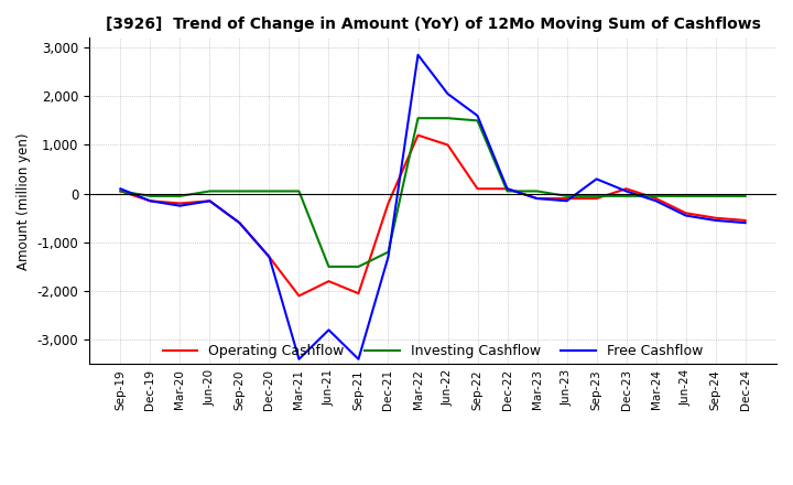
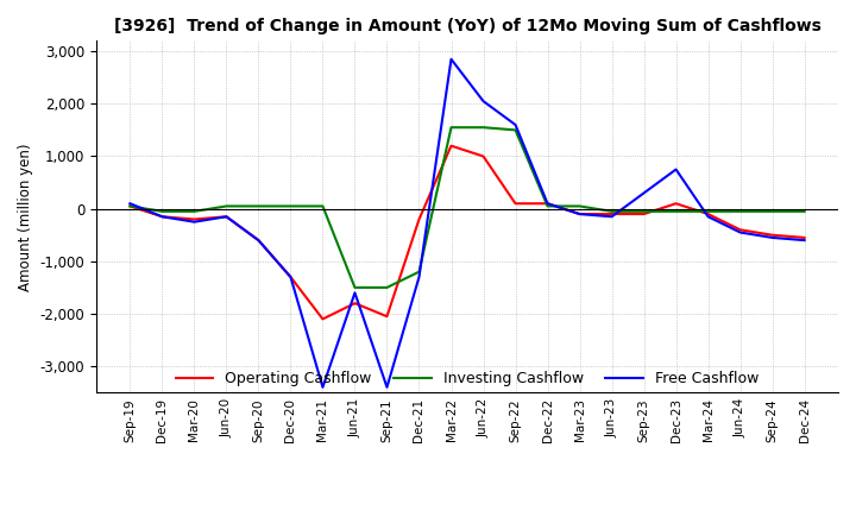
Free Cashflow/Jun-21: -2,800 -> -1,600
Free Cashflow/Dec-23: 50 -> 750
